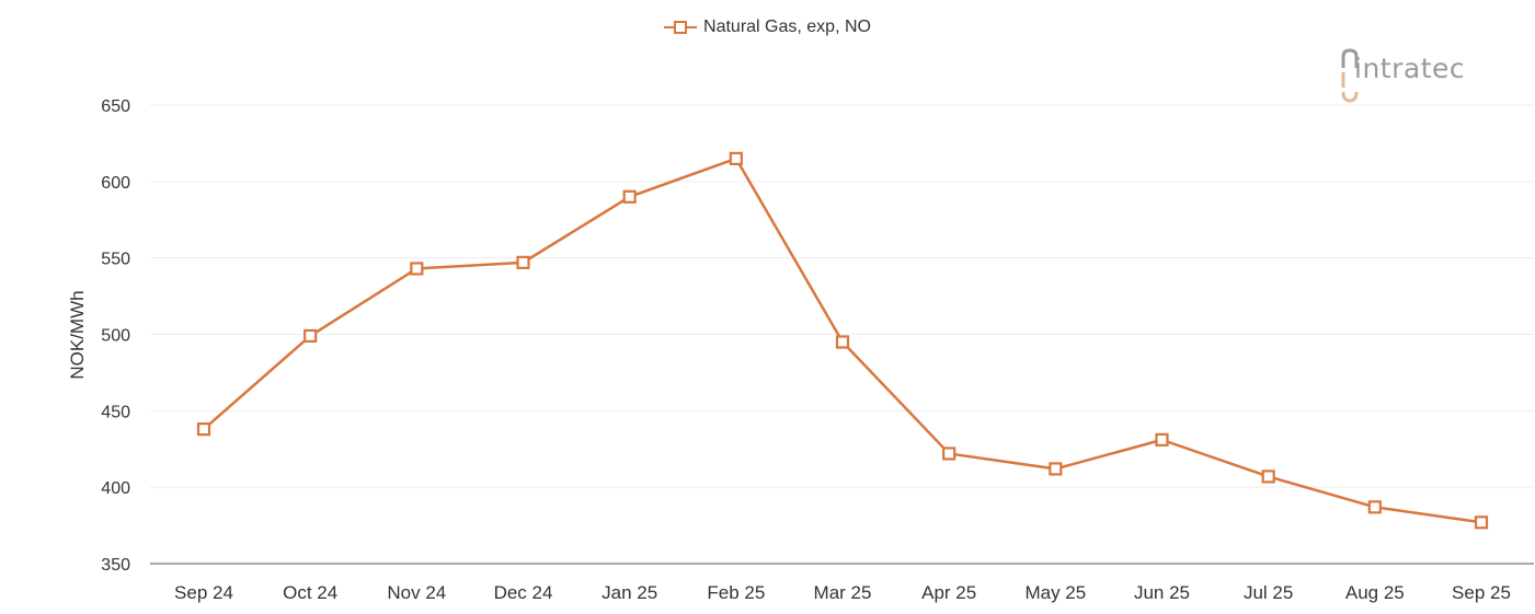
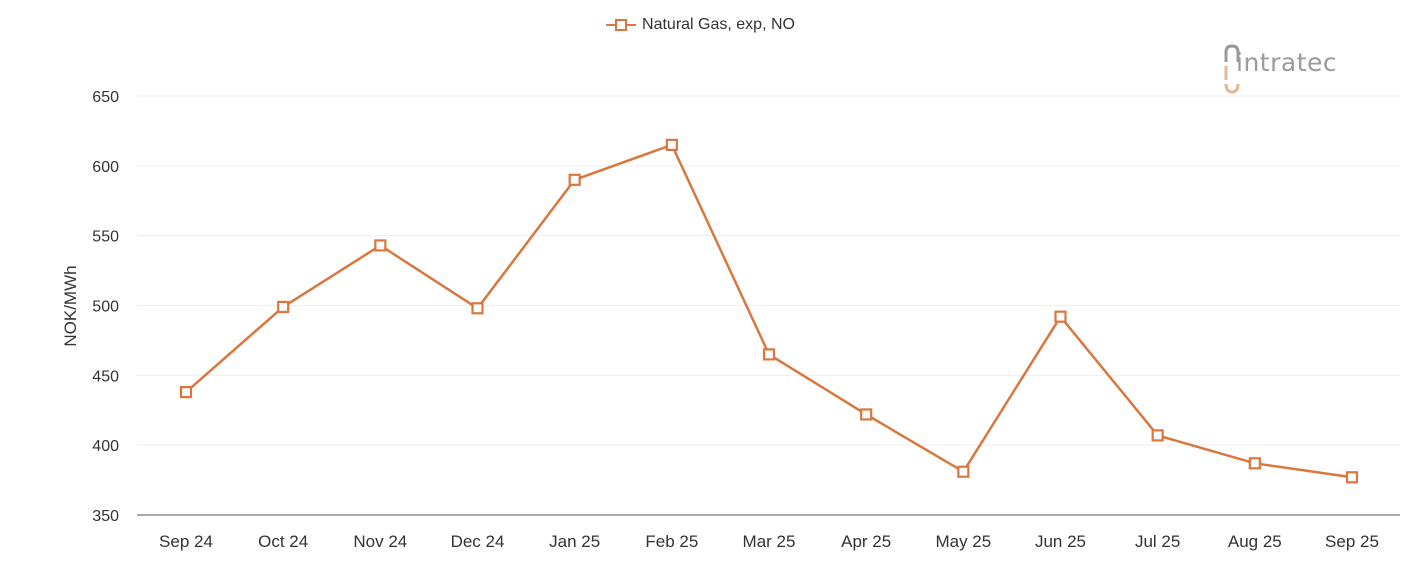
Dec 24: 547 -> 498
Mar 25: 495 -> 465
May 25: 412 -> 381
Jun 25: 431 -> 492
